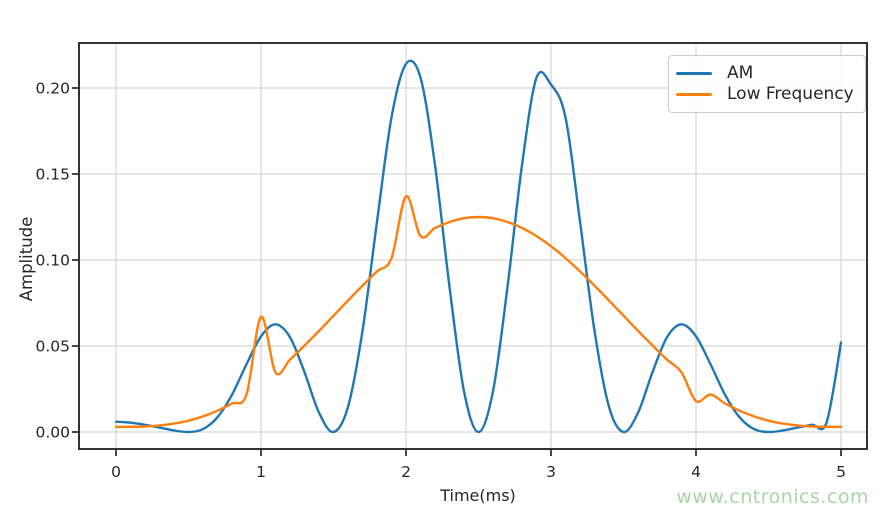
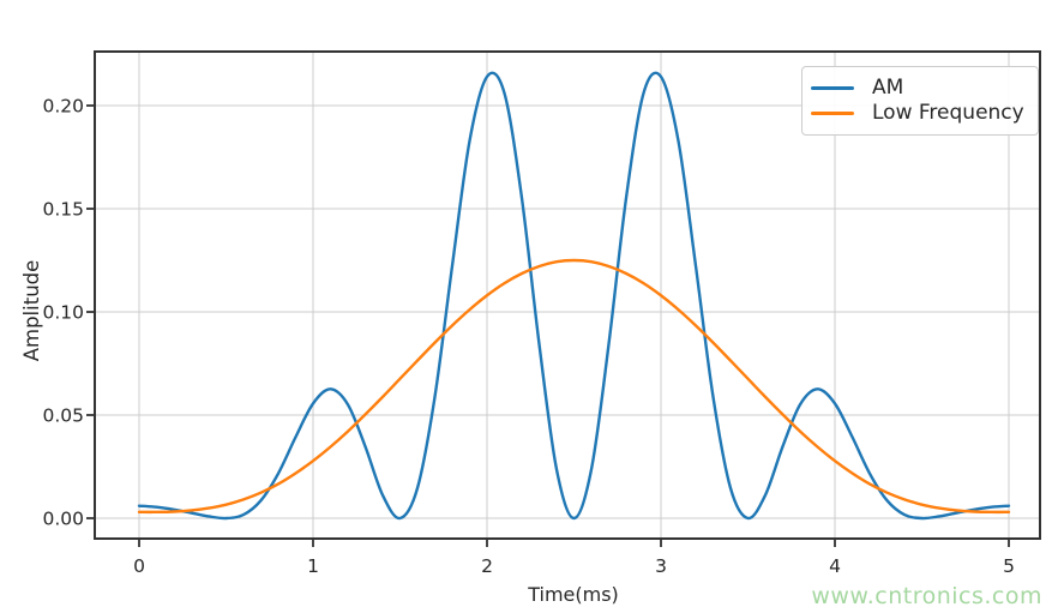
Low Frequency/1: 0.067 -> 0.028
Low Frequency/2: 0.137 -> 0.108
AM/3: 0.202 -> 0.214
Low Frequency/4: 0.018 -> 0.028
AM/5: 0.052 -> 0.006
